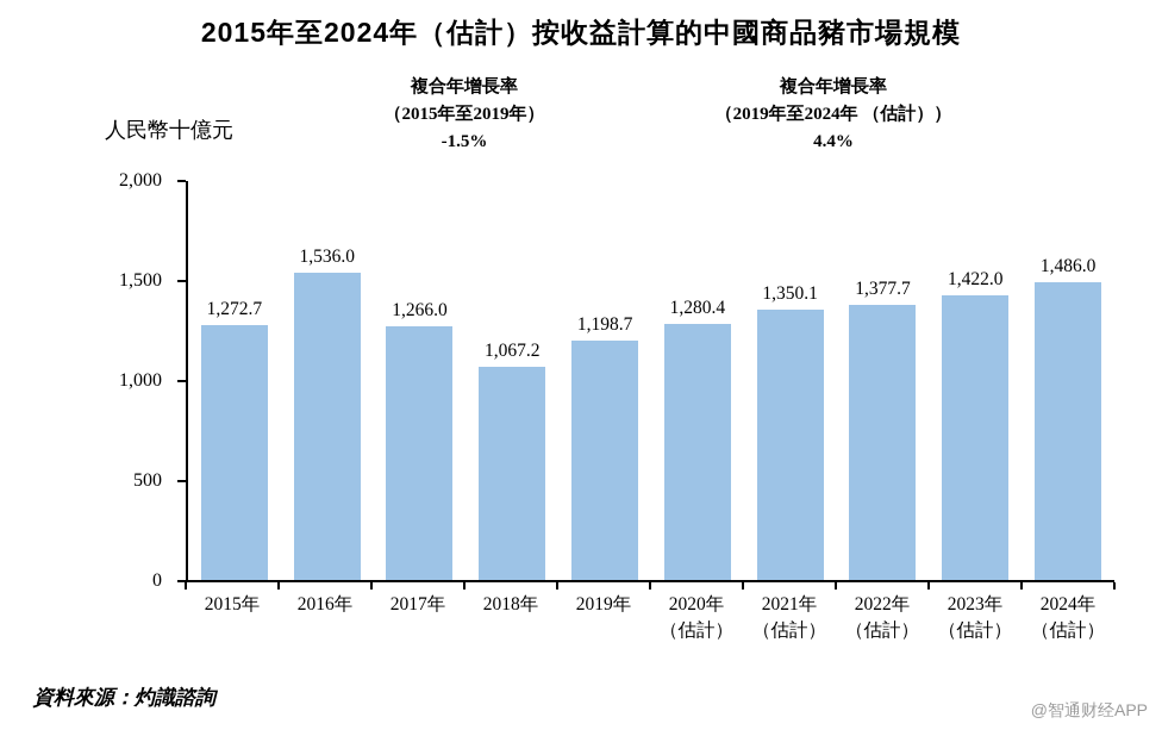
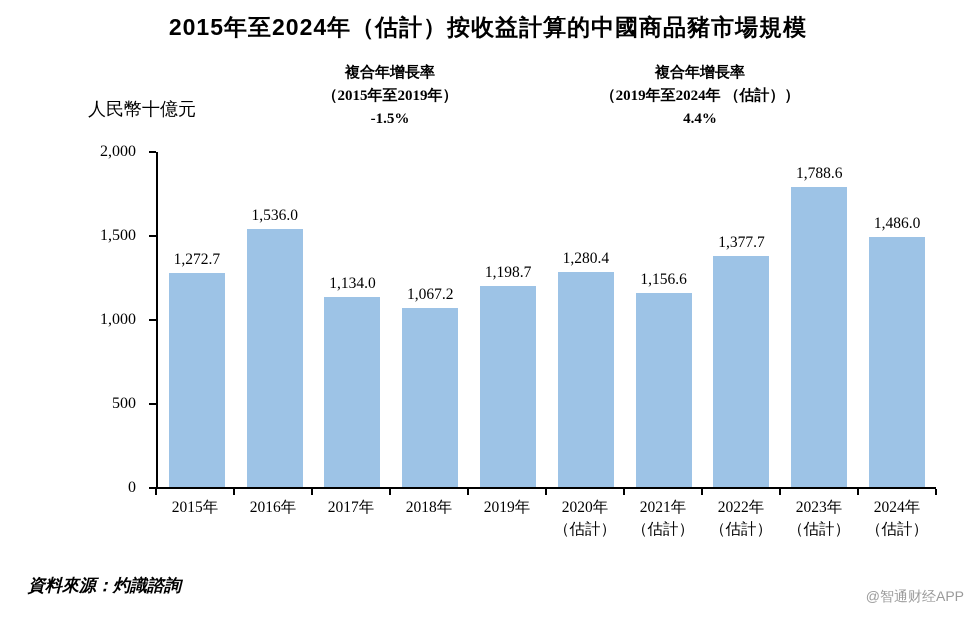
2017年: 1,266.0 -> 1,134.0
2021年: 1,350.1 -> 1,156.6
2023年: 1,422.0 -> 1,788.6
